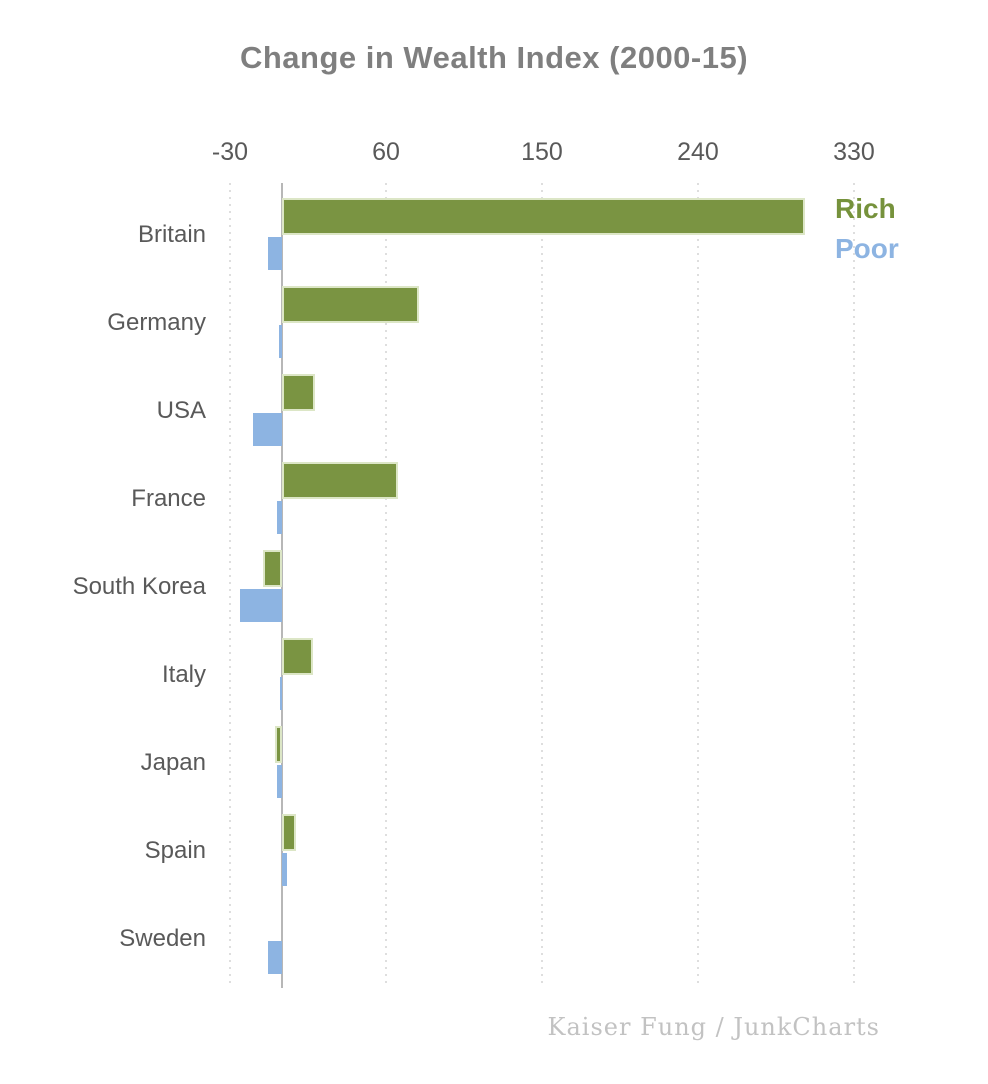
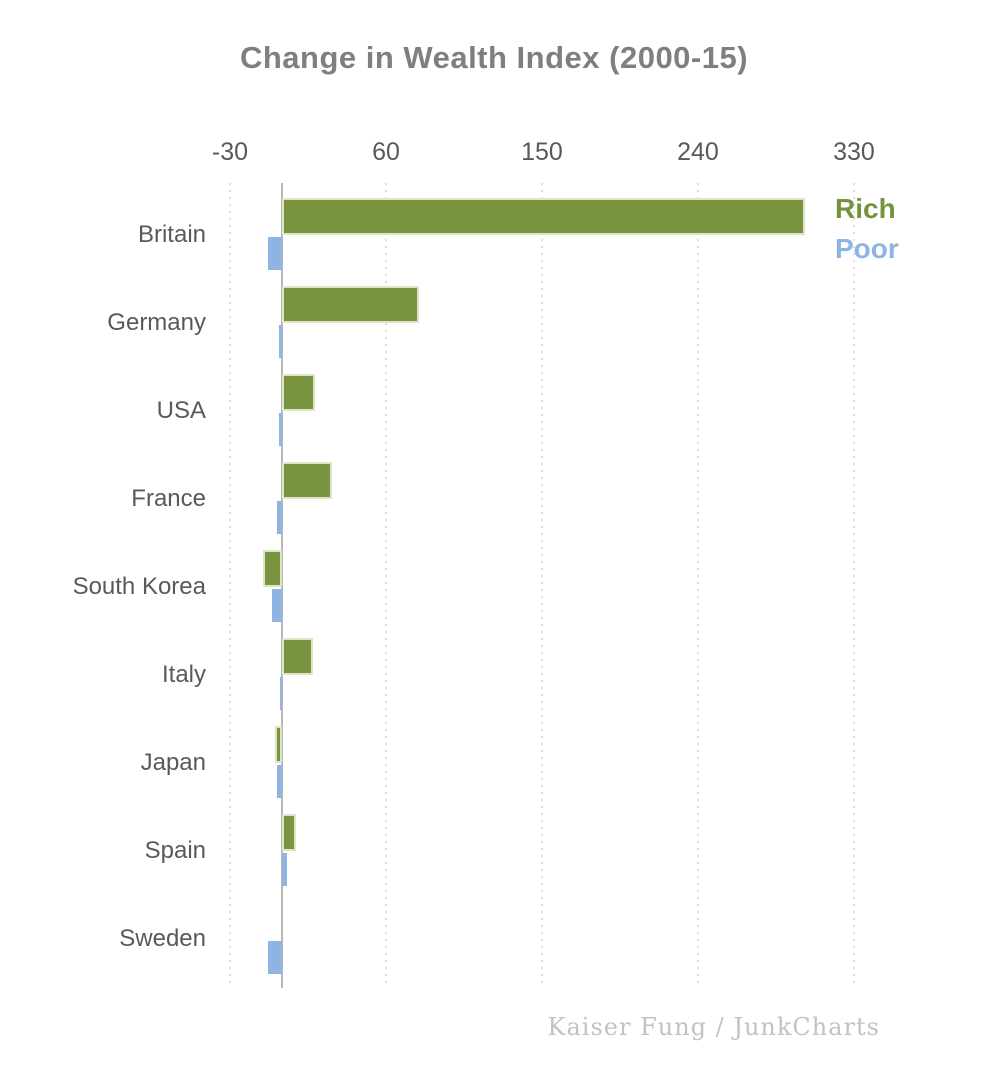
Poor/USA: -17 -> -2
Rich/France: 67 -> 29
Poor/South Korea: -24 -> -6
